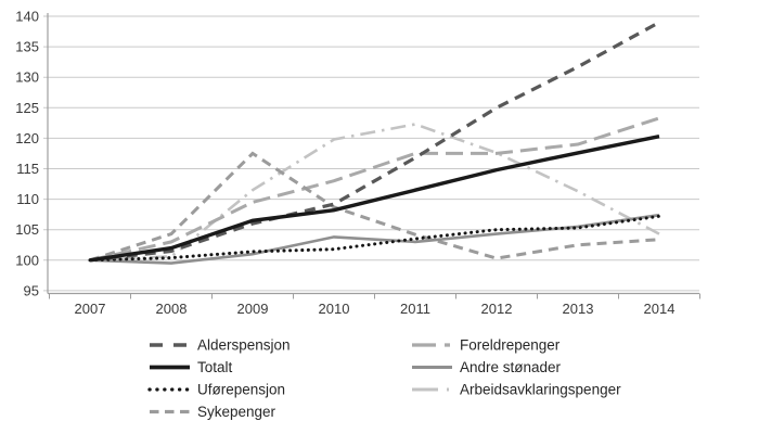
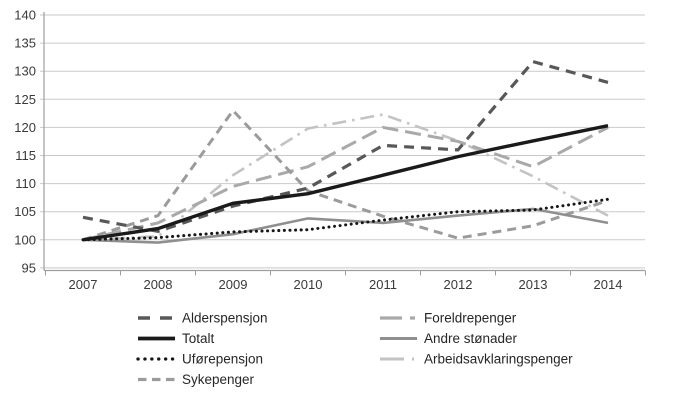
Alderspensjon/2007: 100 -> 104
Sykepenger/2009: 118 -> 123
Foreldrepenger/2011: 118 -> 120
Alderspensjon/2012: 125 -> 116
Foreldrepenger/2013: 119 -> 113
Foreldrepenger/2014: 123 -> 120
Sykepenger/2014: 103 -> 107
Andre stønader/2014: 107 -> 103
Alderspensjon/2014: 139 -> 128
